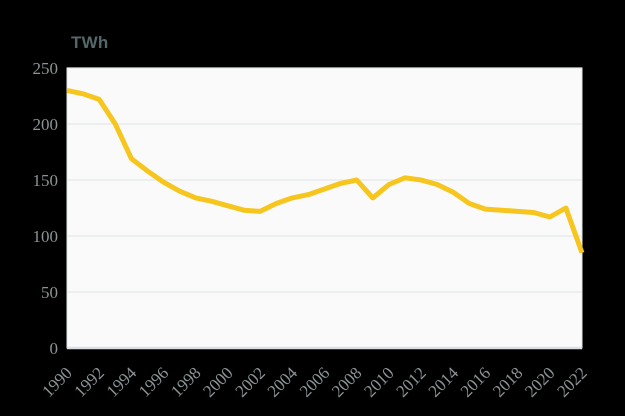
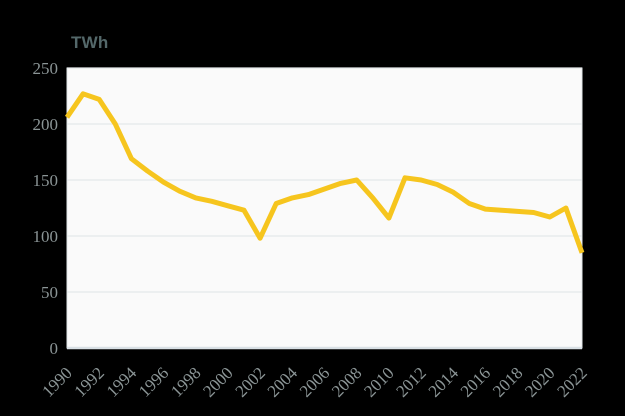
1990: 230 -> 206
2002: 122 -> 98
2010: 146 -> 116
